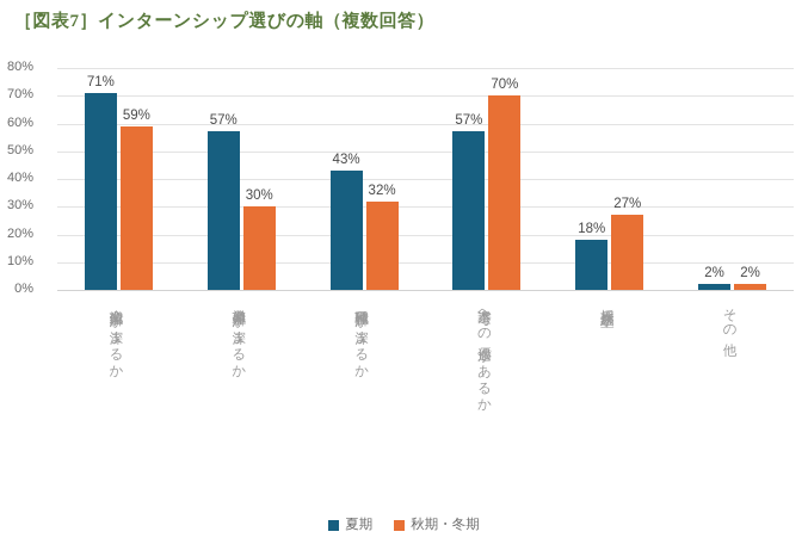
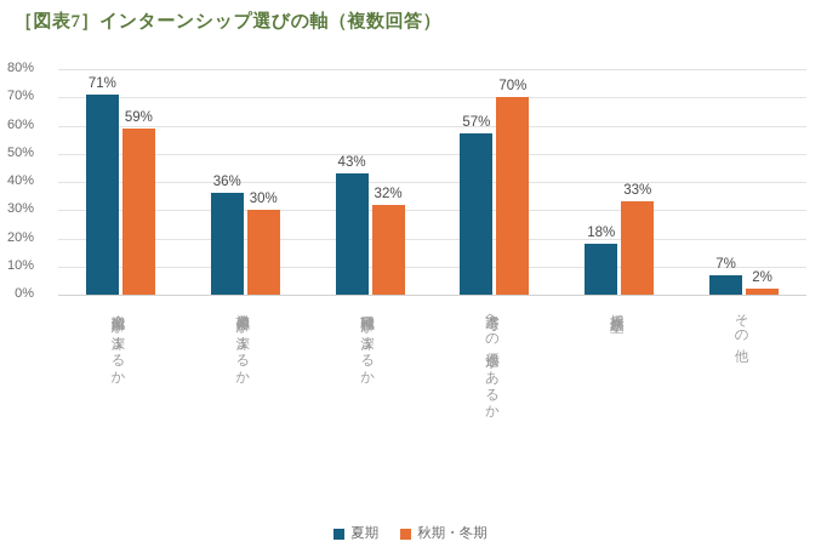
夏期/業界理解が深まるか: 57% -> 36%
秋期・冬期/採用直結型か: 27% -> 33%
夏期/その他: 2% -> 7%
